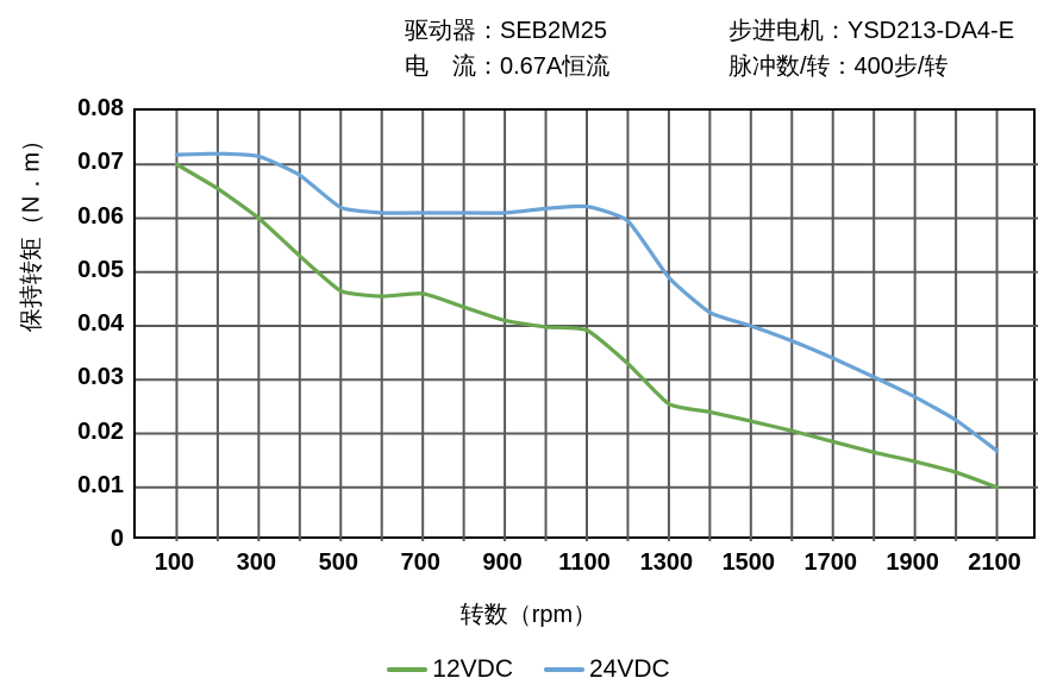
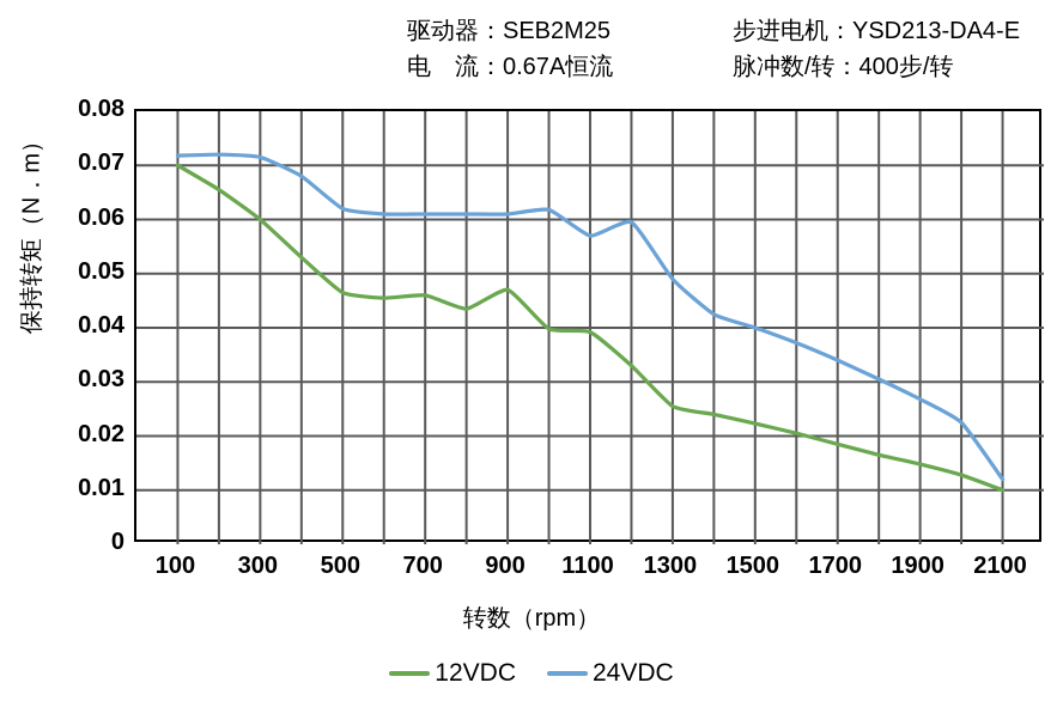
12VDC/900: 0.041 -> 0.047
24VDC/1100: 0.062 -> 0.057
24VDC/2100: 0.017 -> 0.012
